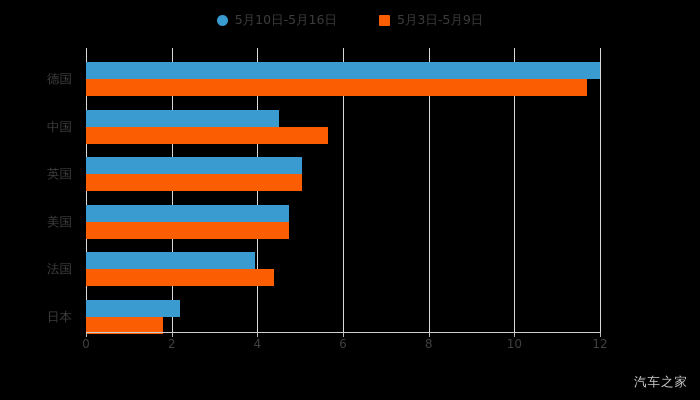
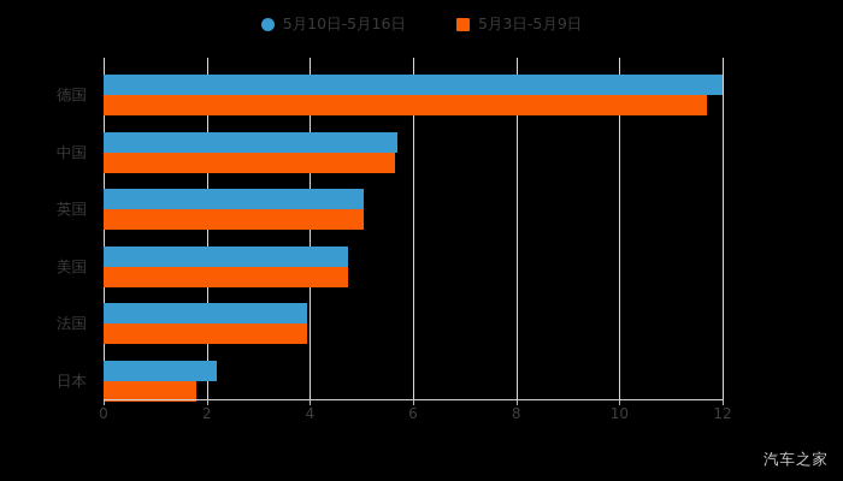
5月10日-5月16日/中国: 4.5 -> 5.7
5月3日-5月9日/法国: 4.4 -> 4.0
